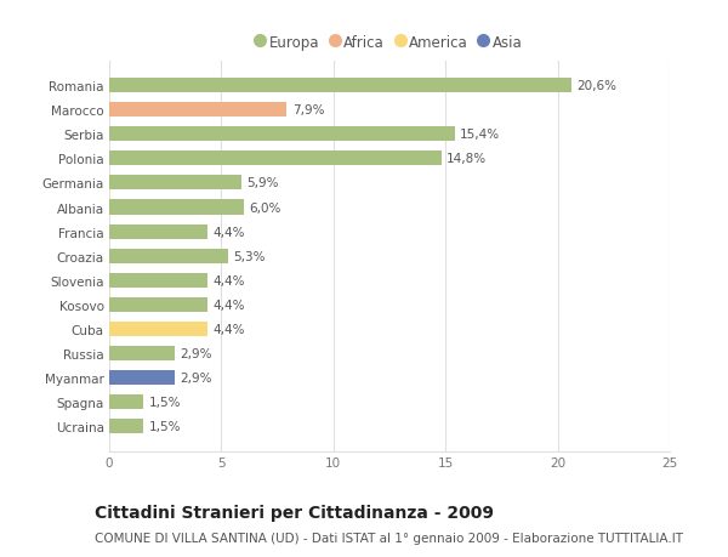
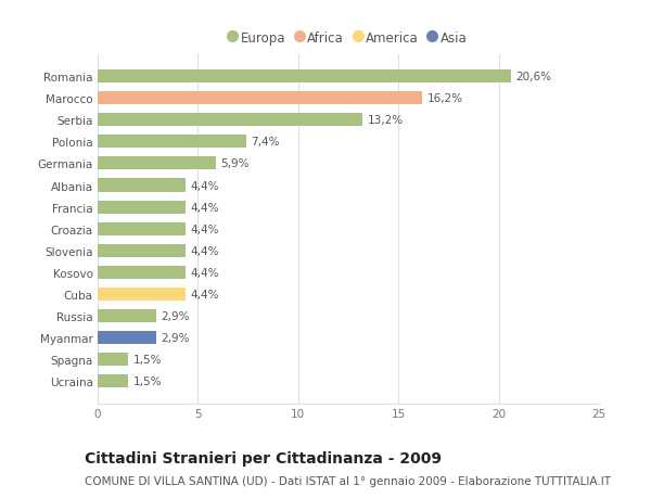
Marocco: 7,9% -> 16,2%
Serbia: 15,4% -> 13,2%
Polonia: 14,8% -> 7,4%
Albania: 6,0% -> 4,4%
Croazia: 5,3% -> 4,4%
